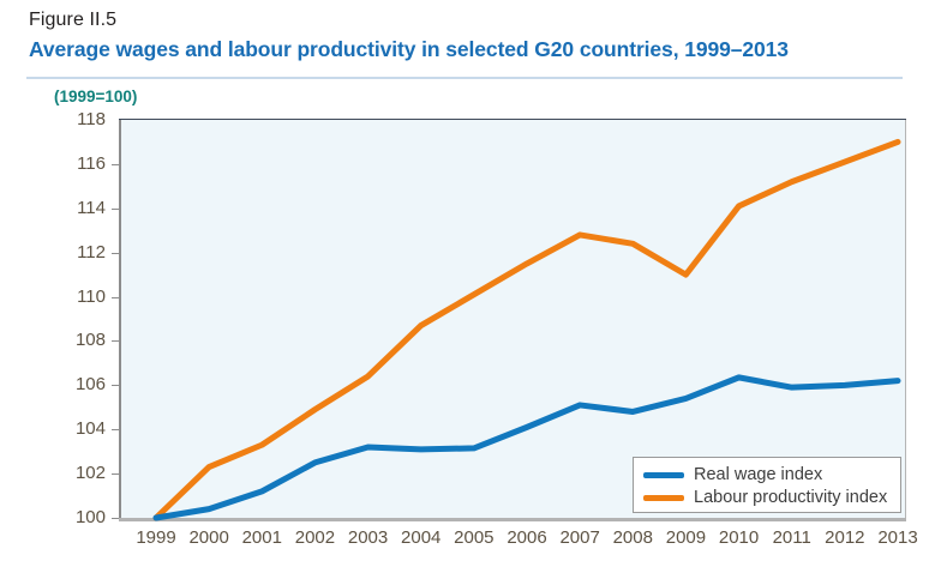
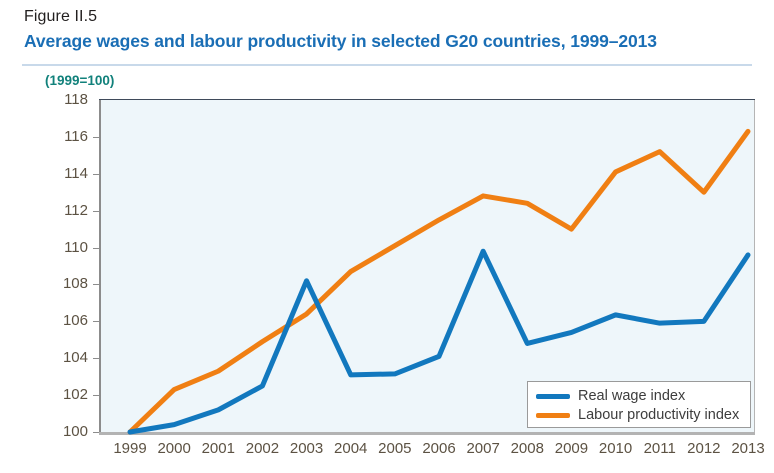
Real wage index/2003: 103.2 -> 108.2
Real wage index/2007: 105.1 -> 109.8
Labour productivity index/2012: 116.1 -> 113.0
Real wage index/2013: 106.2 -> 109.6
Labour productivity index/2013: 117.0 -> 116.3
